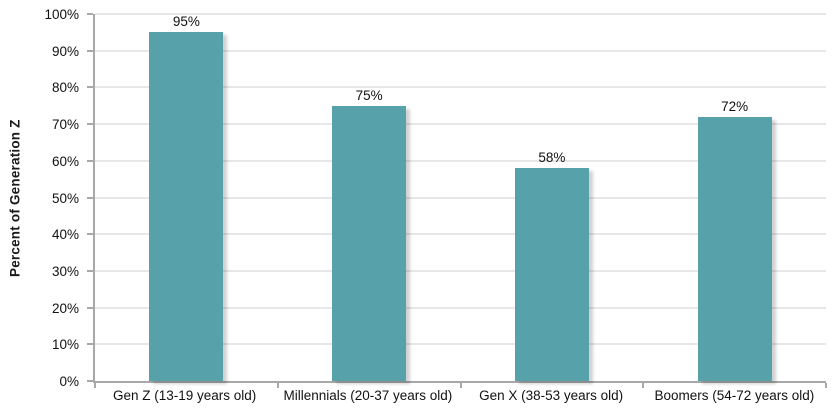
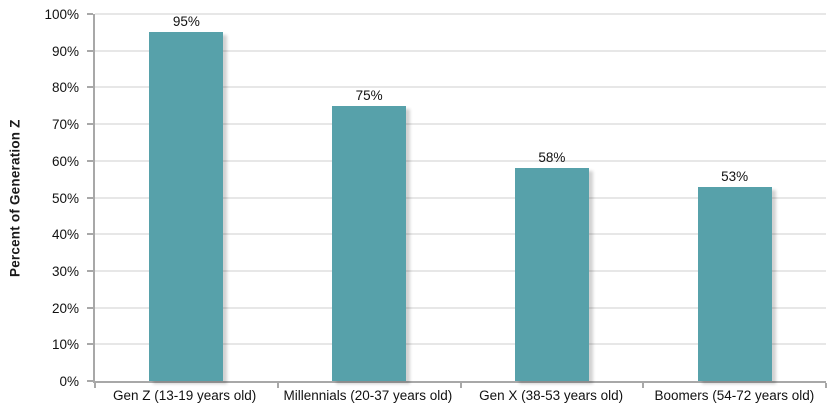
Boomers (54-72 years old): 72% -> 53%
